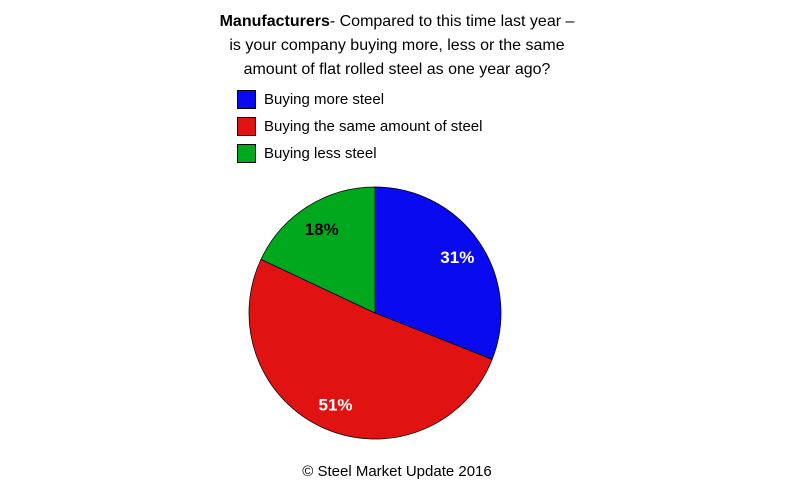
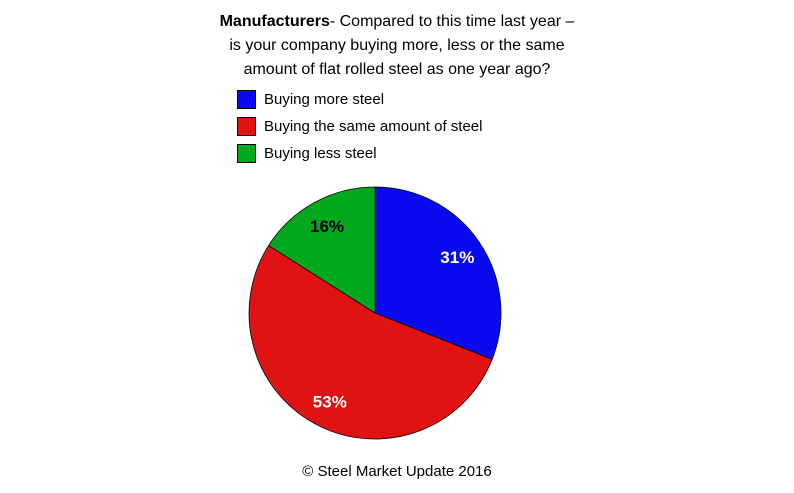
Buying the same amount of steel: 51% -> 53%
Buying less steel: 18% -> 16%
